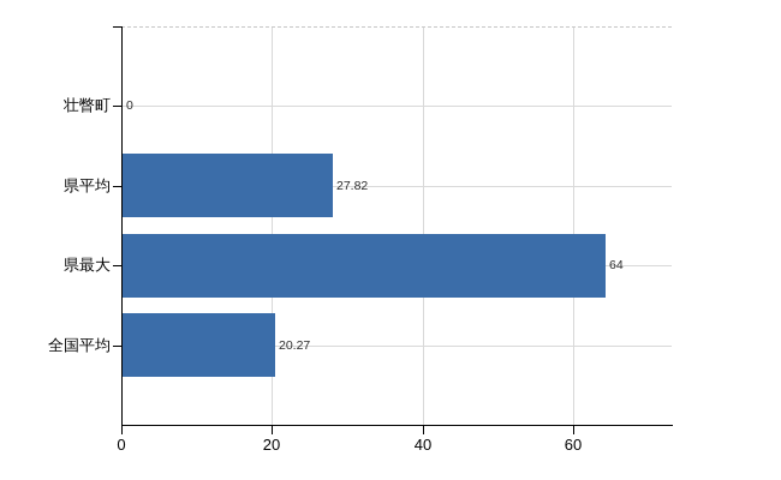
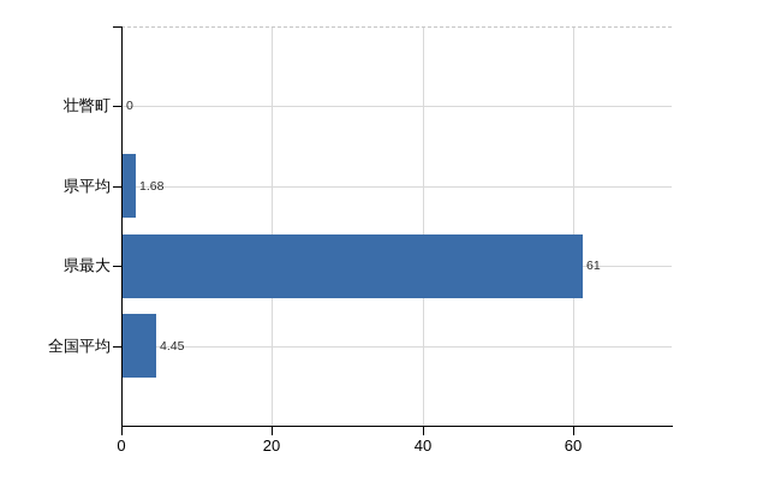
県平均: 27.82 -> 1.68
県最大: 64 -> 61
全国平均: 20.27 -> 4.45
